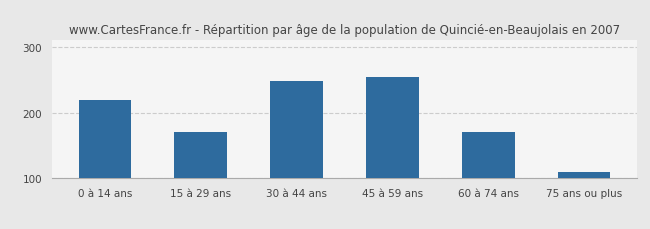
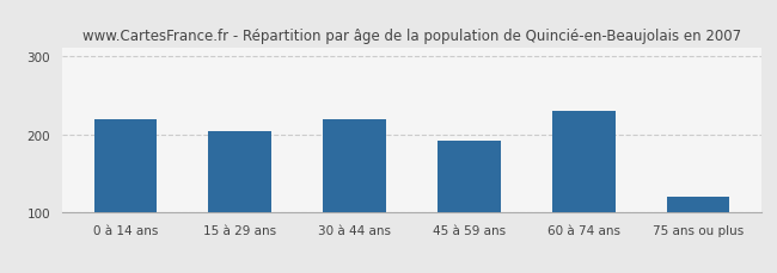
15 à 29 ans: 170 -> 204
30 à 44 ans: 248 -> 220
45 à 59 ans: 255 -> 192
60 à 74 ans: 170 -> 230
75 ans ou plus: 110 -> 120
